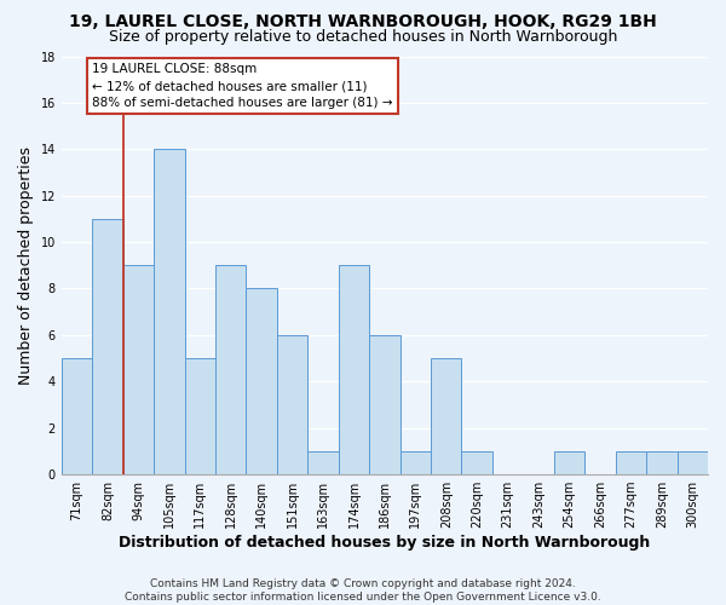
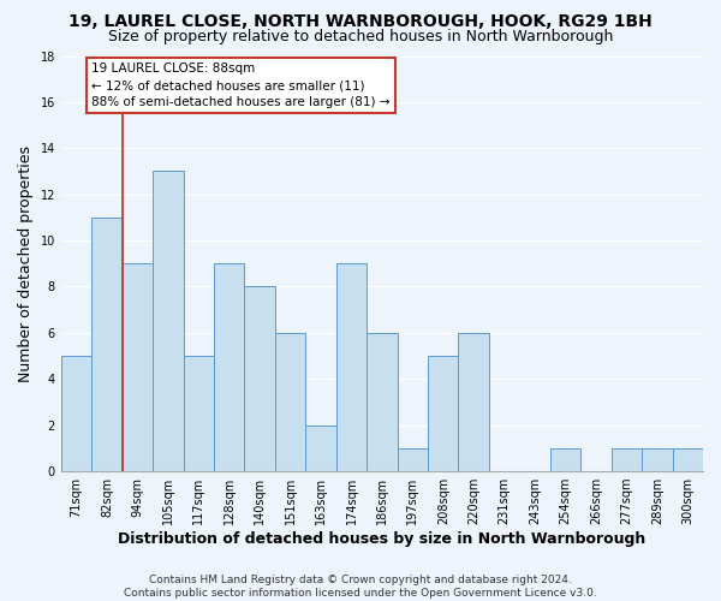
105sqm: 14 -> 13
163sqm: 1 -> 2
220sqm: 1 -> 6
